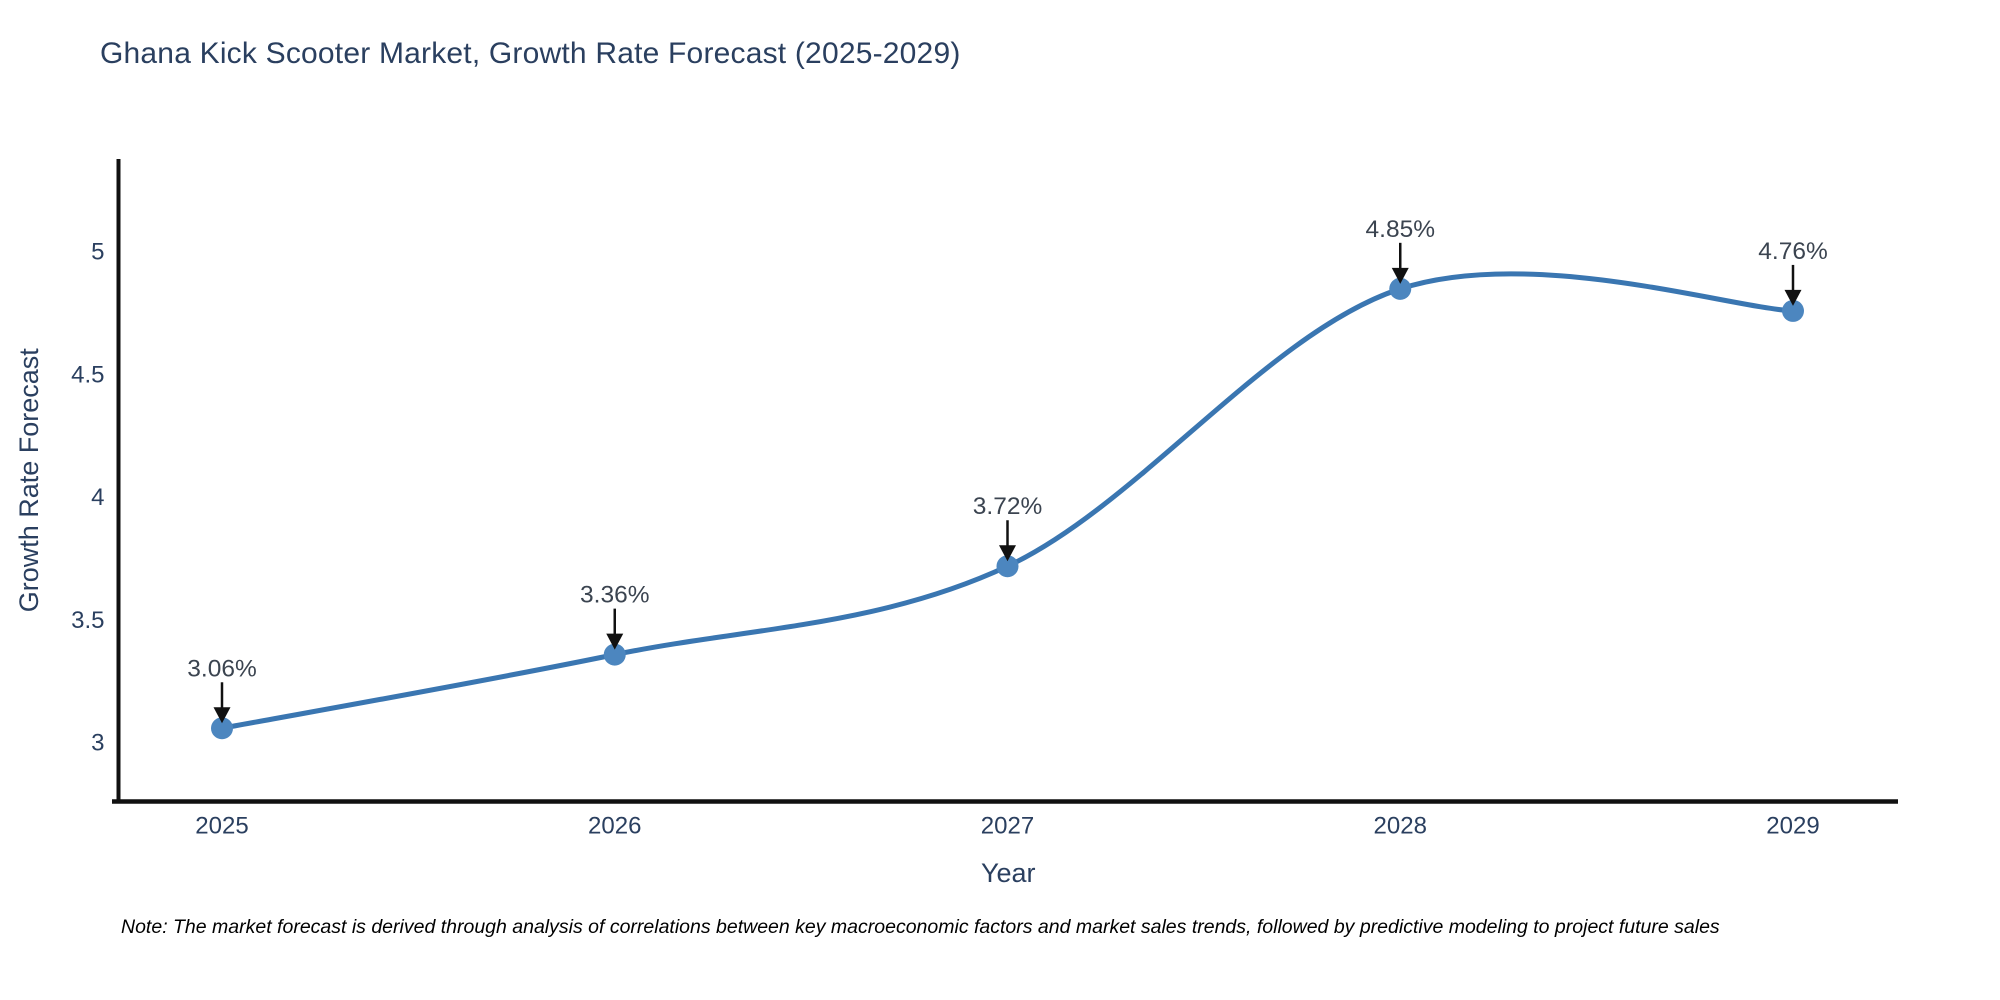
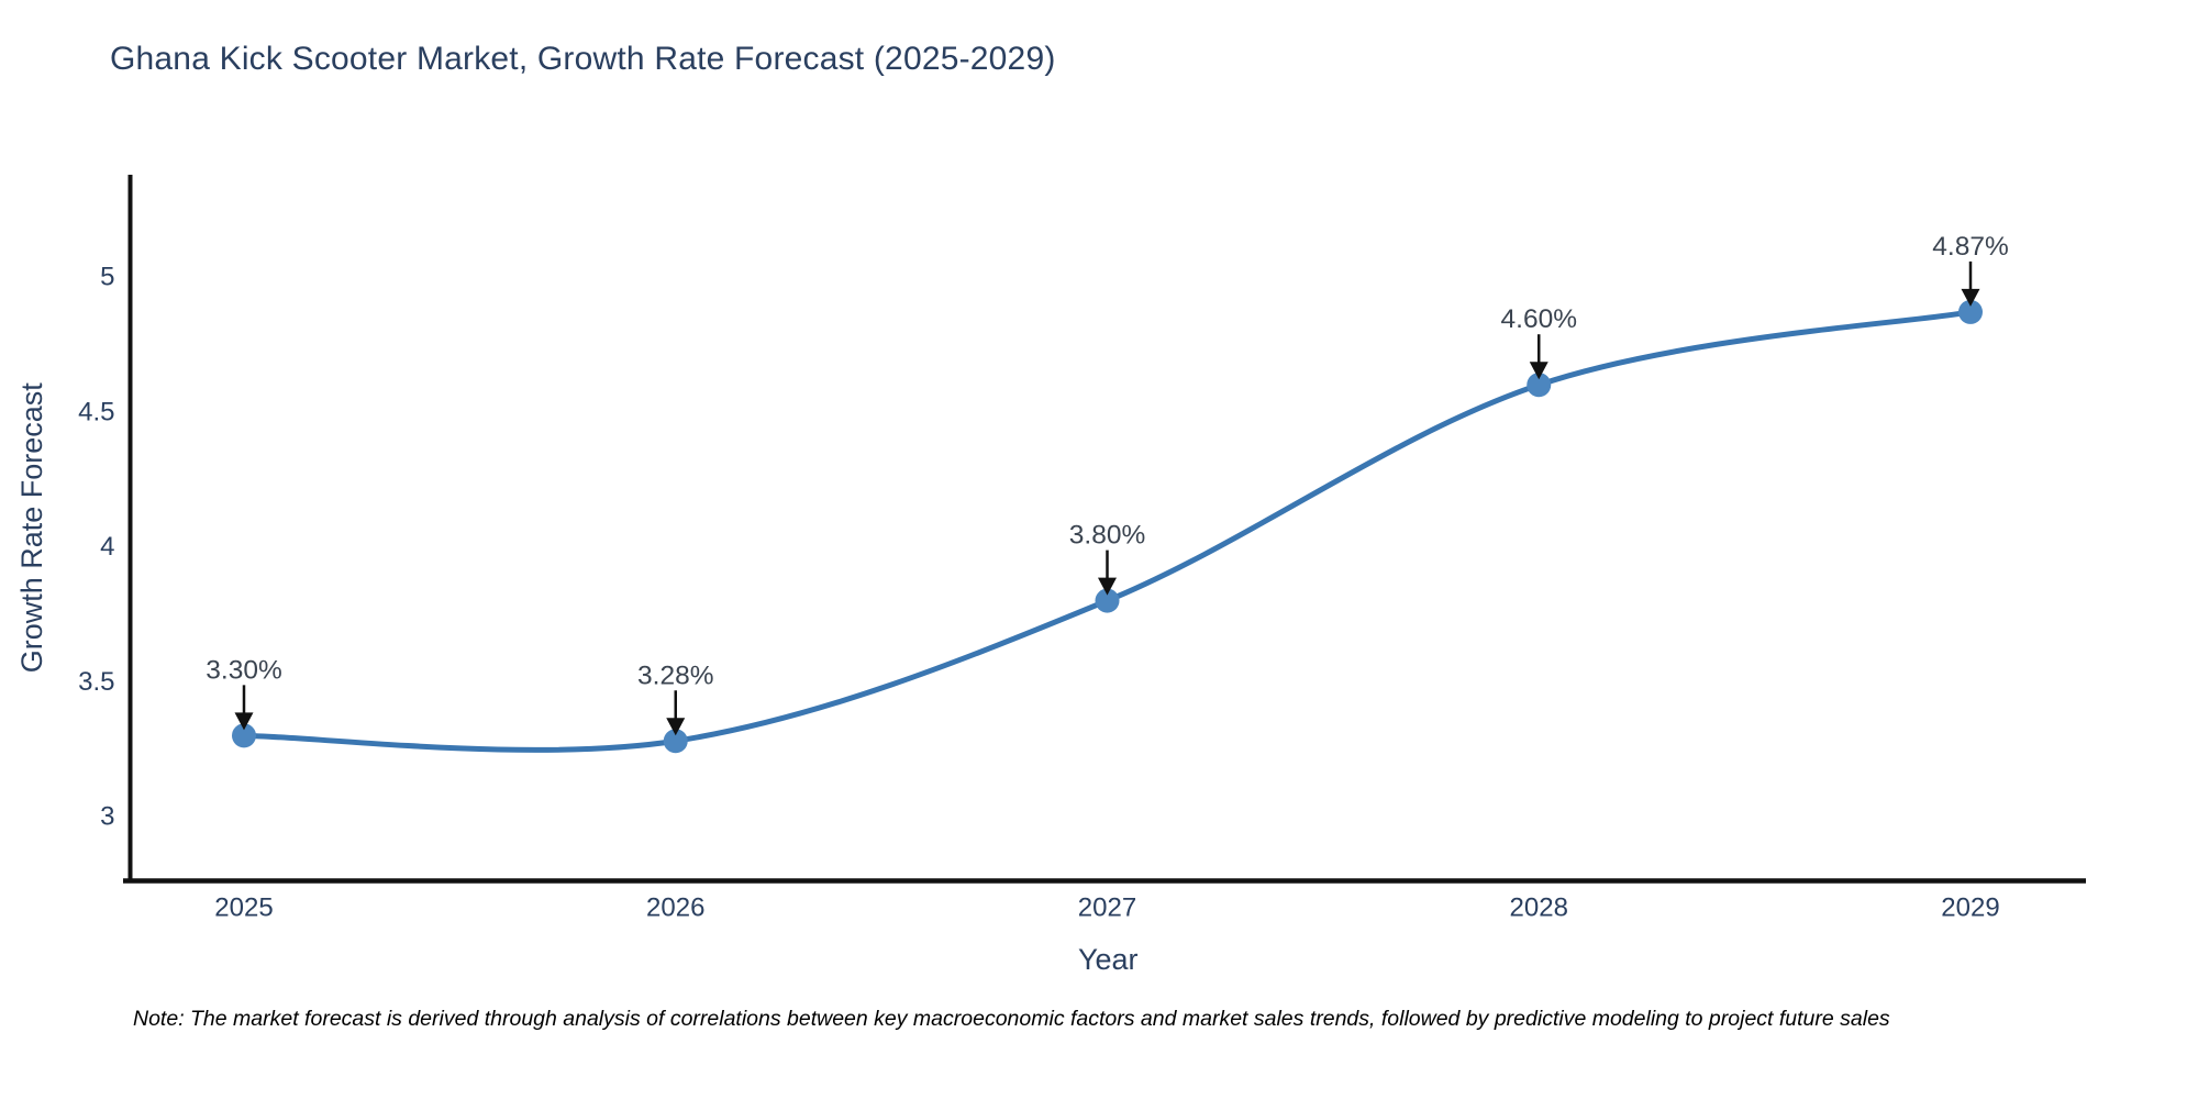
2025: 3.06% -> 3.30%
2026: 3.36% -> 3.28%
2027: 3.72% -> 3.80%
2028: 4.85% -> 4.60%
2029: 4.76% -> 4.87%
